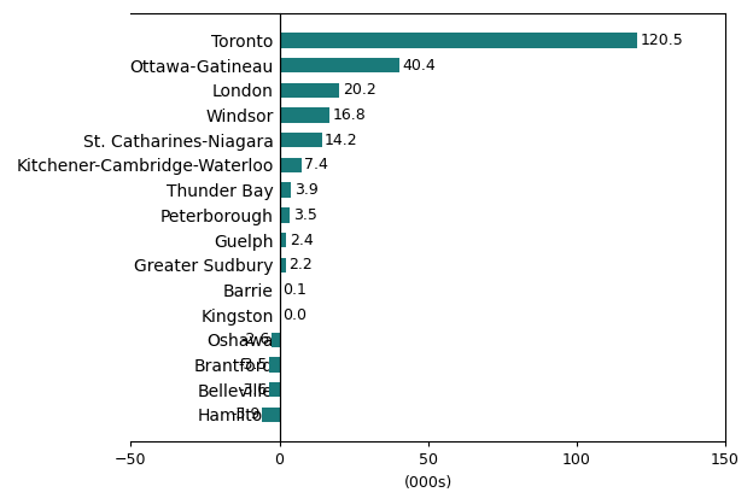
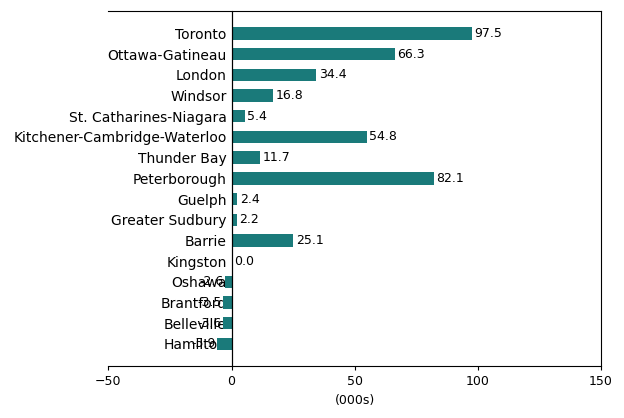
Toronto: 120.5 -> 97.5
Ottawa-Gatineau: 40.4 -> 66.3
London: 20.2 -> 34.4
St. Catharines-Niagara: 14.2 -> 5.4
Kitchener-Cambridge-Waterloo: 7.4 -> 54.8
Thunder Bay: 3.9 -> 11.7
Peterborough: 3.5 -> 82.1
Barrie: 0.1 -> 25.1
